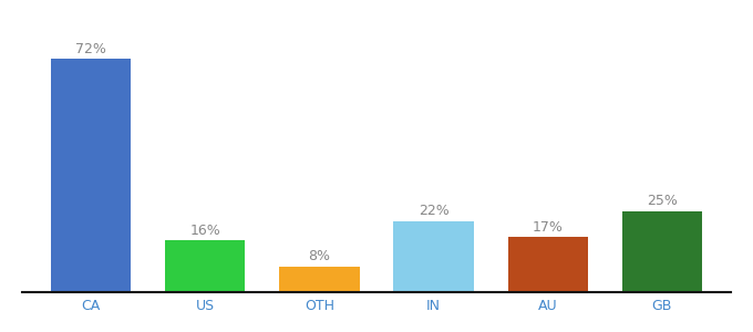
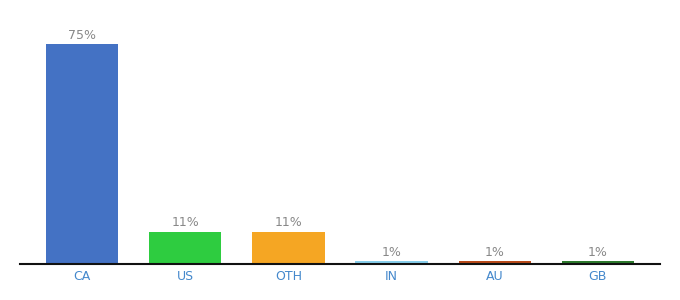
CA: 72% -> 75%
US: 16% -> 11%
OTH: 8% -> 11%
IN: 22% -> 1%
AU: 17% -> 1%
GB: 25% -> 1%
